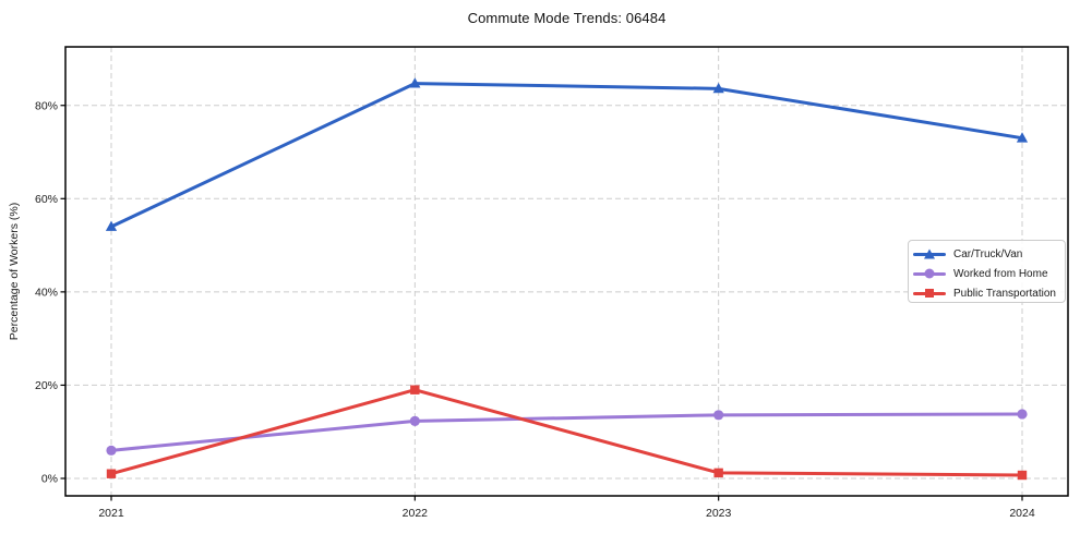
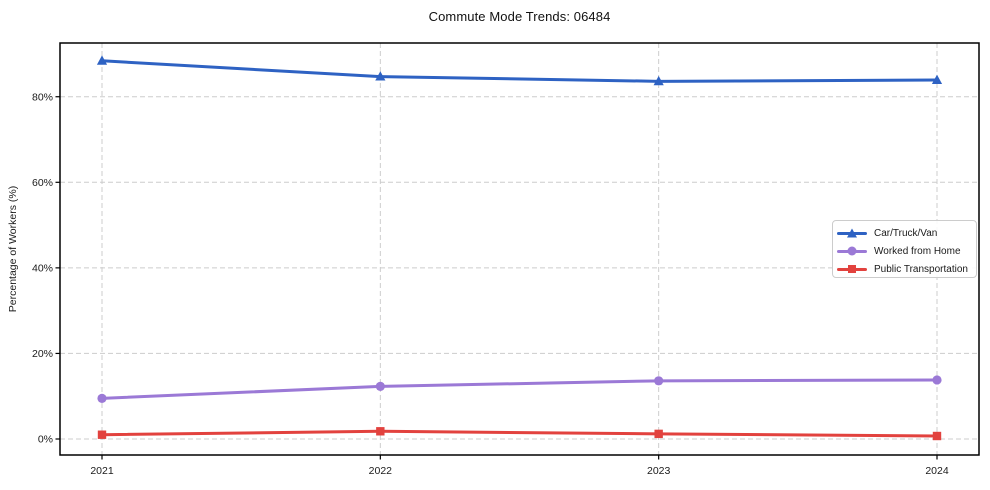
Car/Truck/Van/2021: 54% -> 88%
Worked from Home/2021: 6% -> 10%
Public Transportation/2022: 19% -> 2%
Car/Truck/Van/2024: 73% -> 84%
